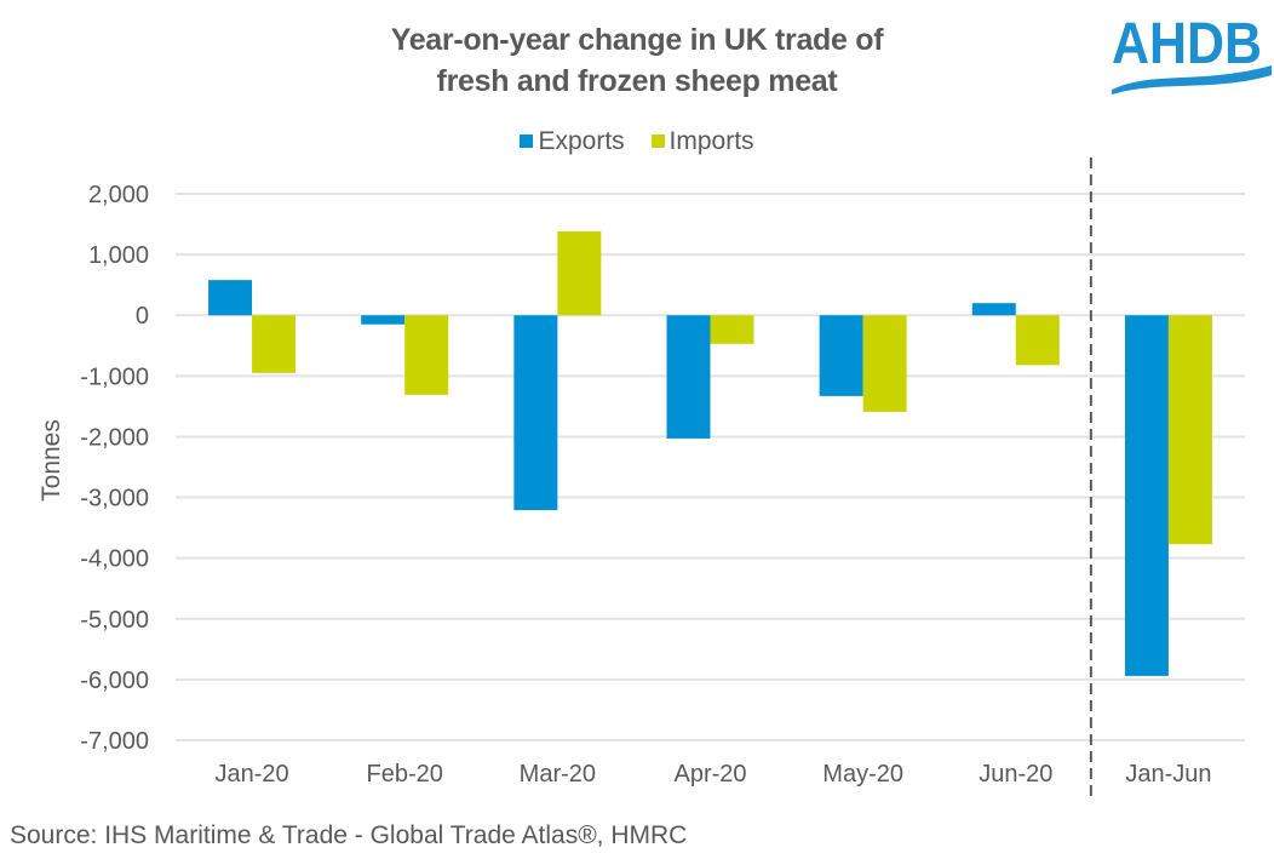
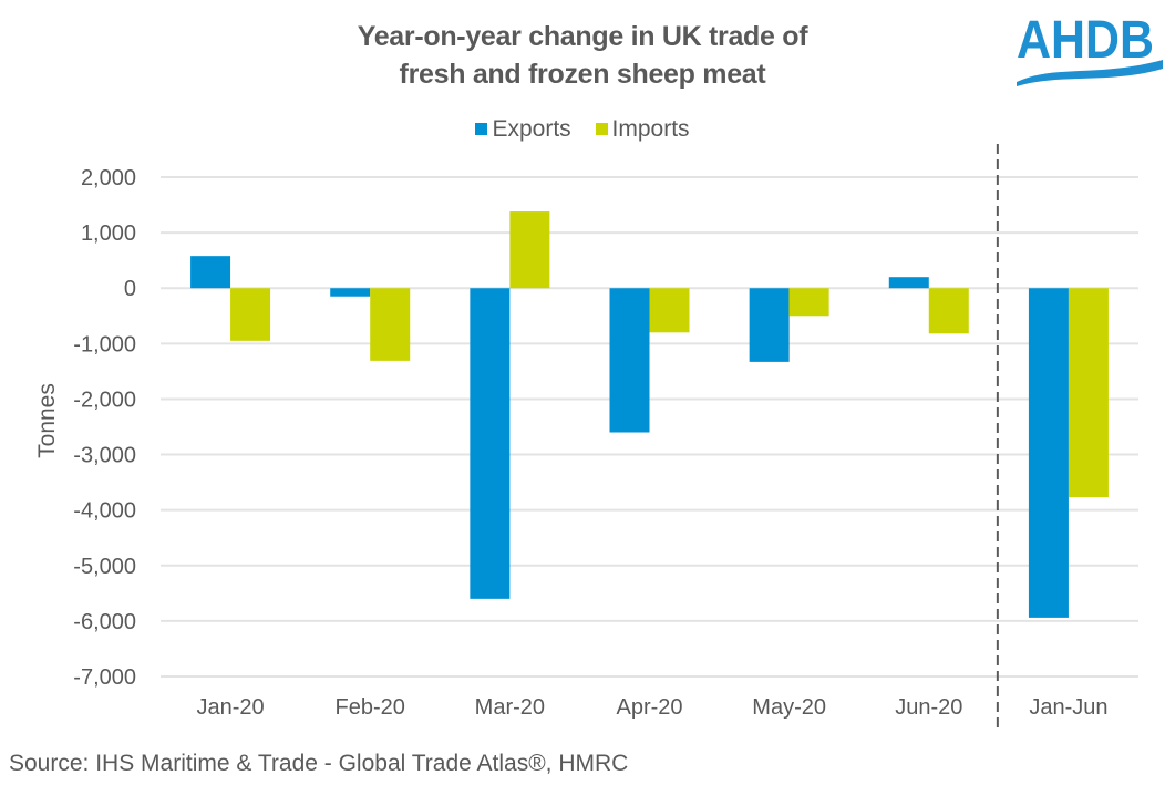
Exports/Mar-20: -3200 -> -5600
Exports/Apr-20: -2000 -> -2600
Imports/Apr-20: -500 -> -800
Imports/May-20: -1600 -> -500
